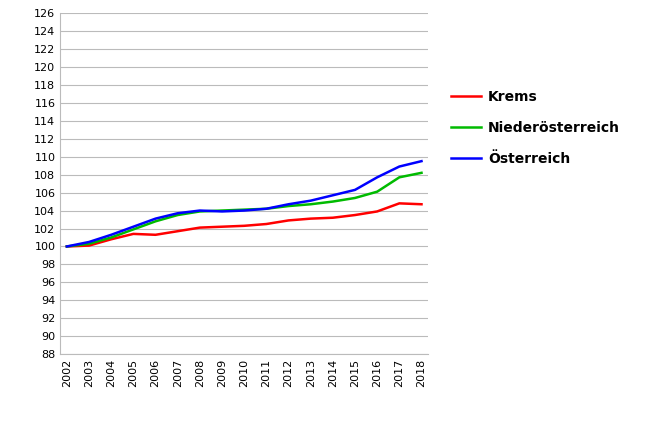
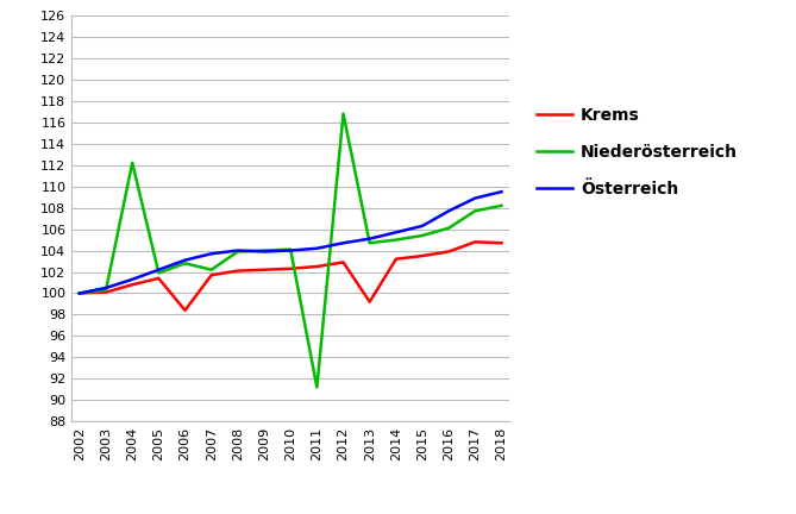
Niederösterreich/2004: 101.0 -> 112.2
Krems/2006: 101.3 -> 98.4
Niederösterreich/2007: 103.5 -> 102.2
Niederösterreich/2011: 104.2 -> 91.2
Niederösterreich/2012: 104.5 -> 116.8
Krems/2013: 103.1 -> 99.2
